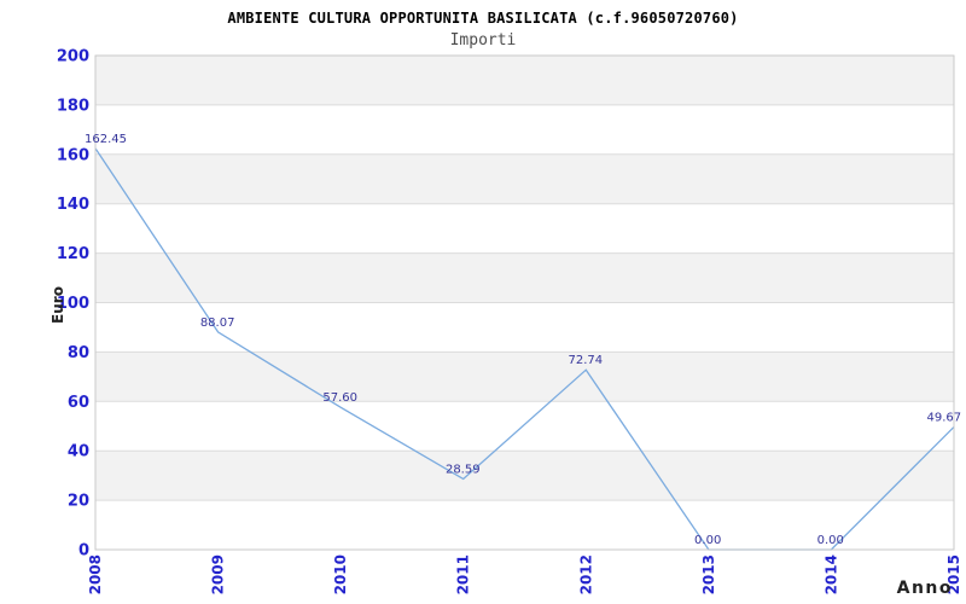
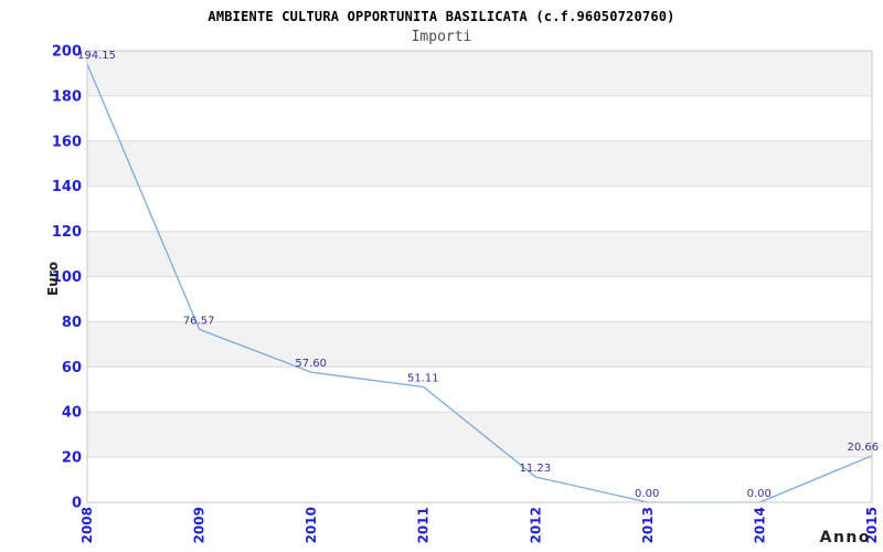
2008: 162.45 -> 194.15
2009: 88.07 -> 76.57
2011: 28.59 -> 51.11
2012: 72.74 -> 11.23
2015: 49.67 -> 20.66
